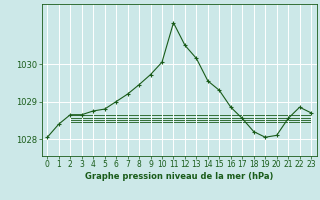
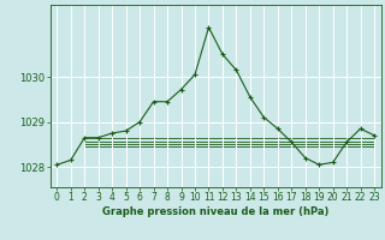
1: 1028.40 -> 1028.15
7: 1029.20 -> 1029.45
15: 1029.30 -> 1029.10
